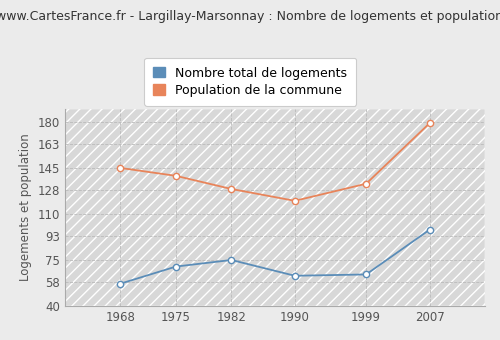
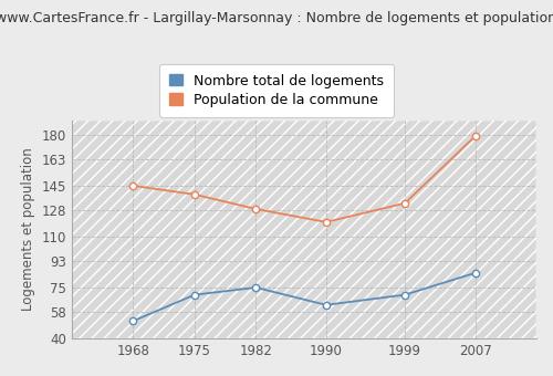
Nombre total de logements/1968: 57 -> 52
Nombre total de logements/1999: 64 -> 70
Nombre total de logements/2007: 98 -> 85
